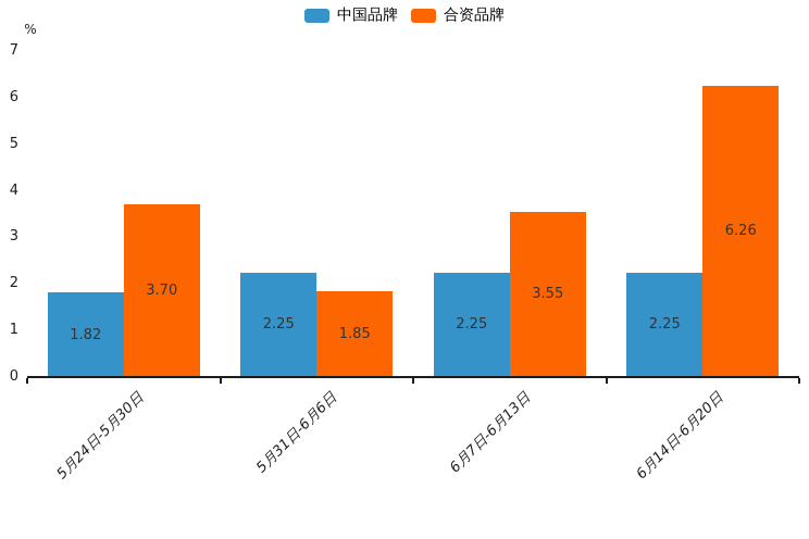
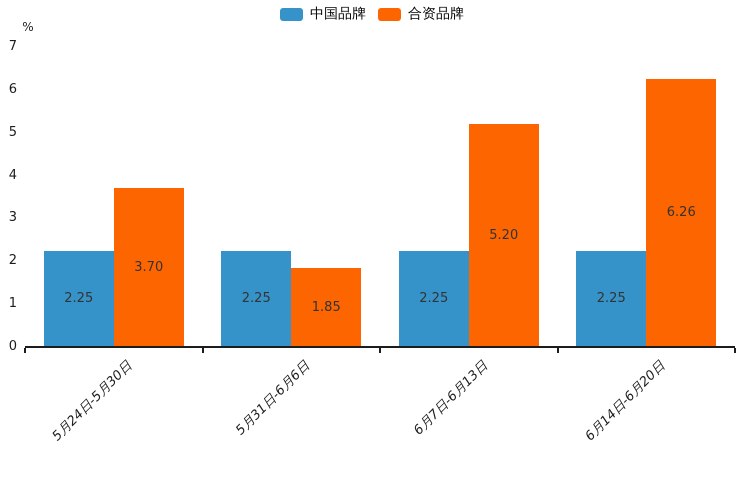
中国品牌/5月24日-5月30日: 1.82 -> 2.25
合资品牌/6月7日-6月13日: 3.55 -> 5.20
